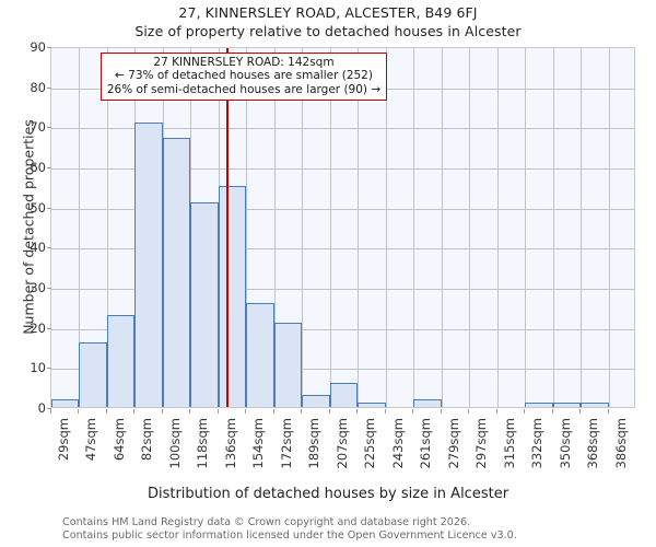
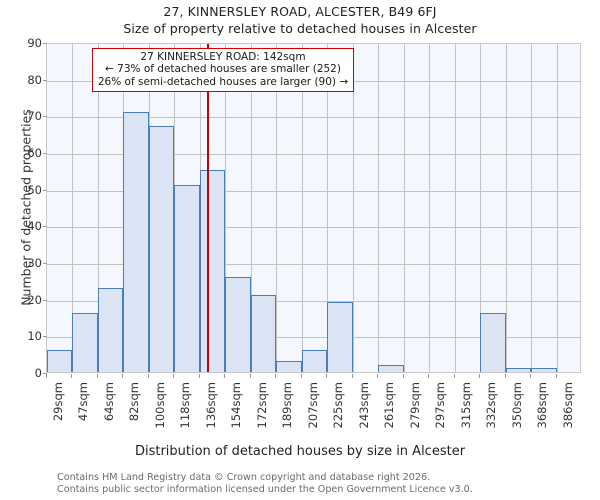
29sqm: 2 -> 6
225sqm: 1 -> 19
332sqm: 1 -> 16
